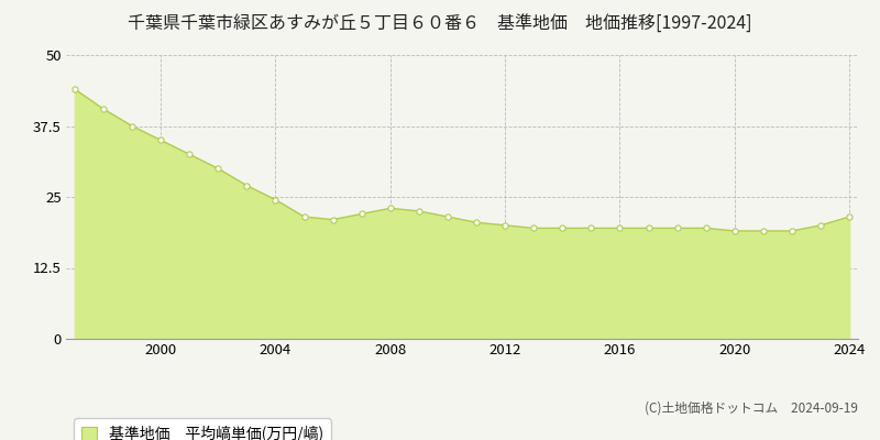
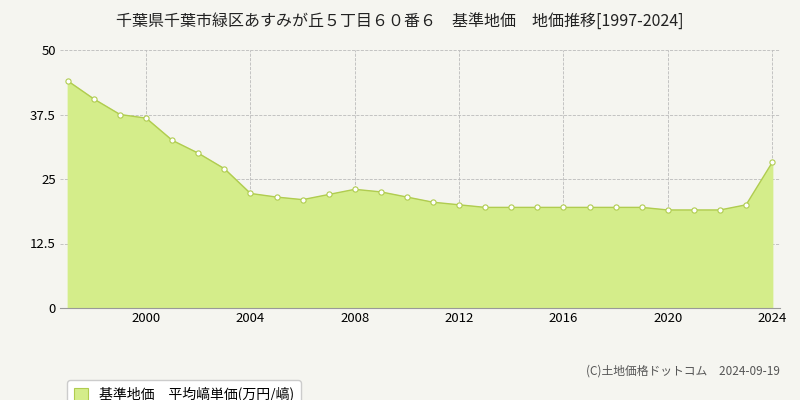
2000: 35.0 -> 36.8
2004: 24.5 -> 22.2
2024: 21.5 -> 28.2
